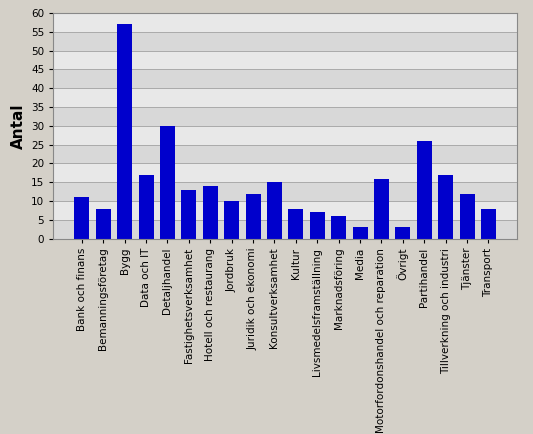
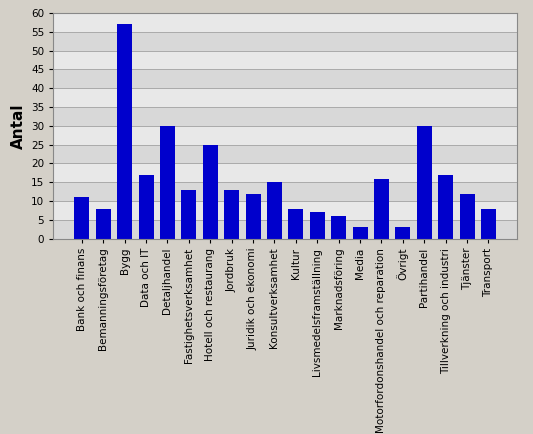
Hotell och restaurang: 14 -> 25
Jordbruk: 10 -> 13
Partihandel: 26 -> 30
